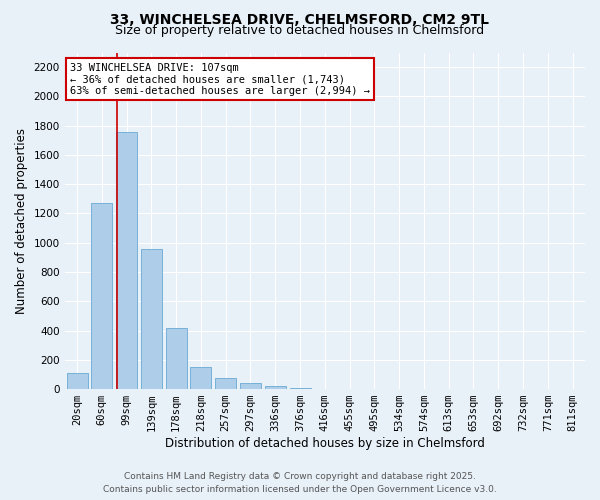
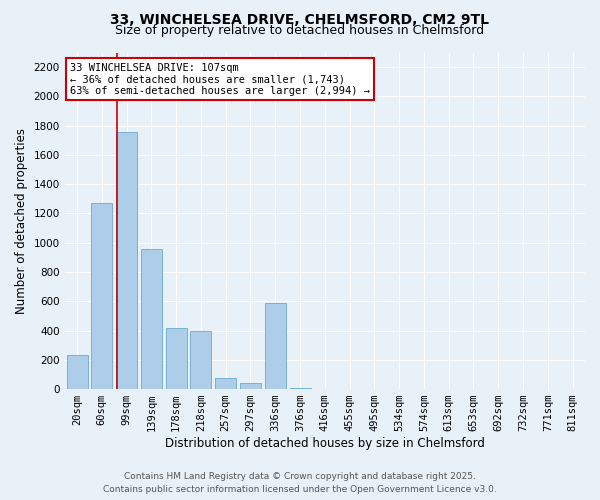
20sqm: 110 -> 230
218sqm: 150 -> 400
336sqm: 20 -> 590
